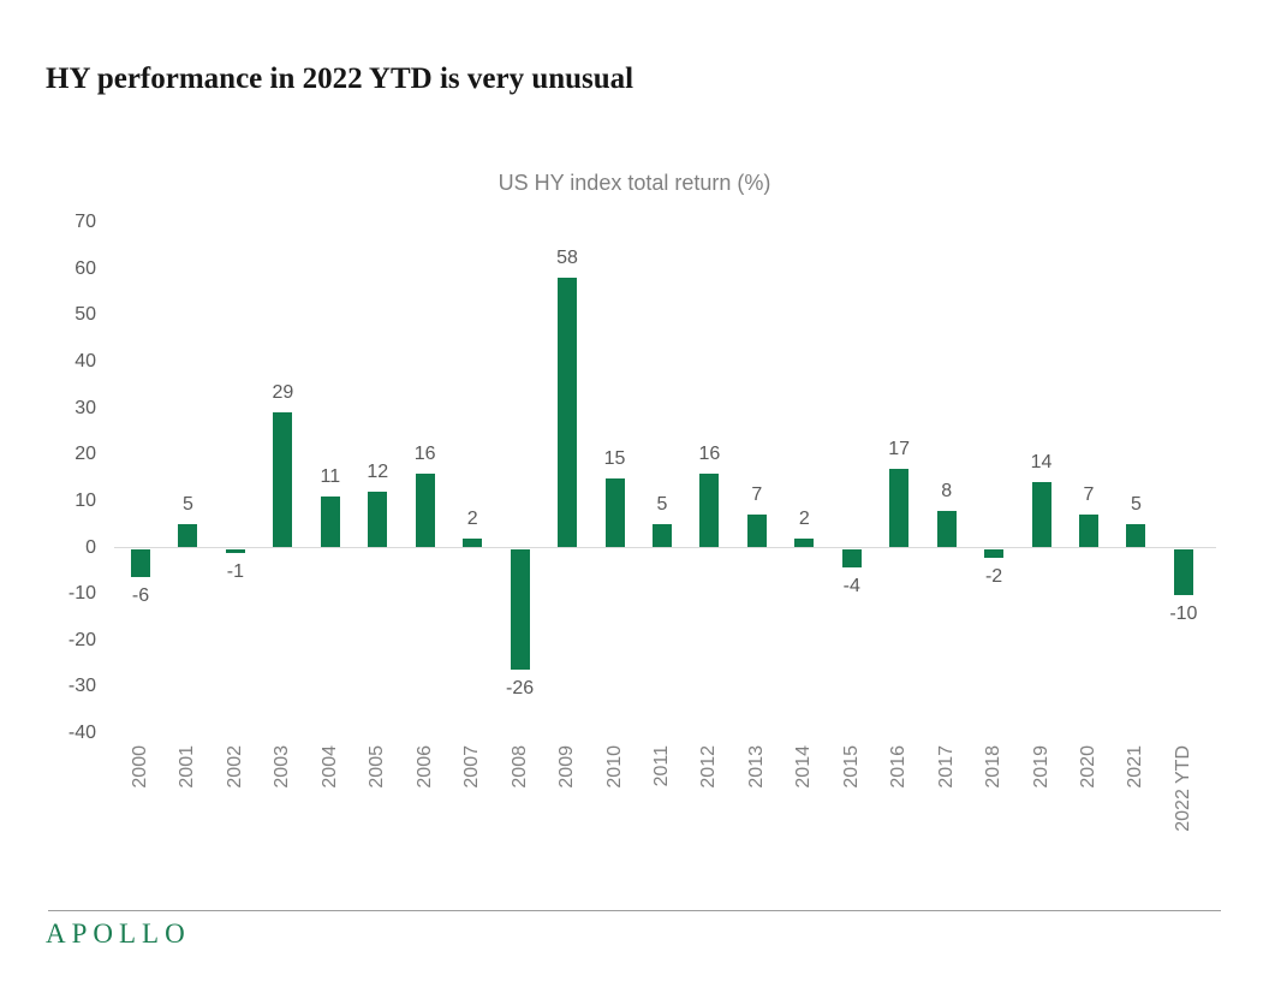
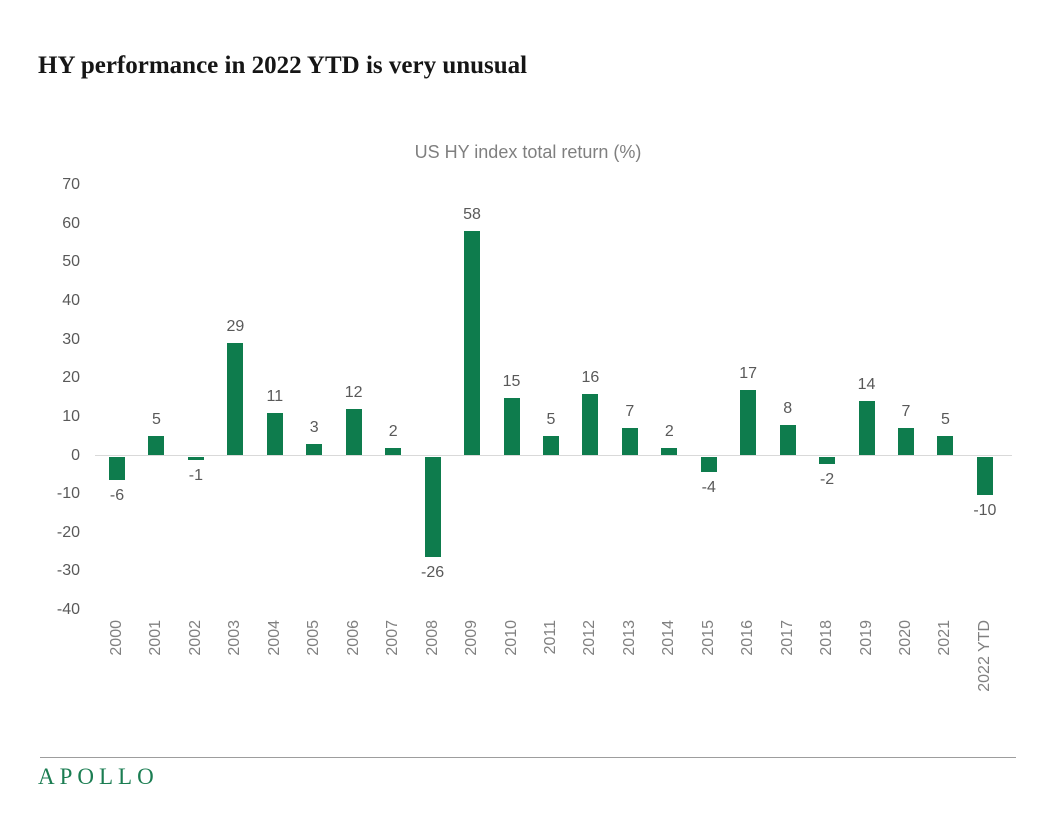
2005: 12 -> 3
2006: 16 -> 12
